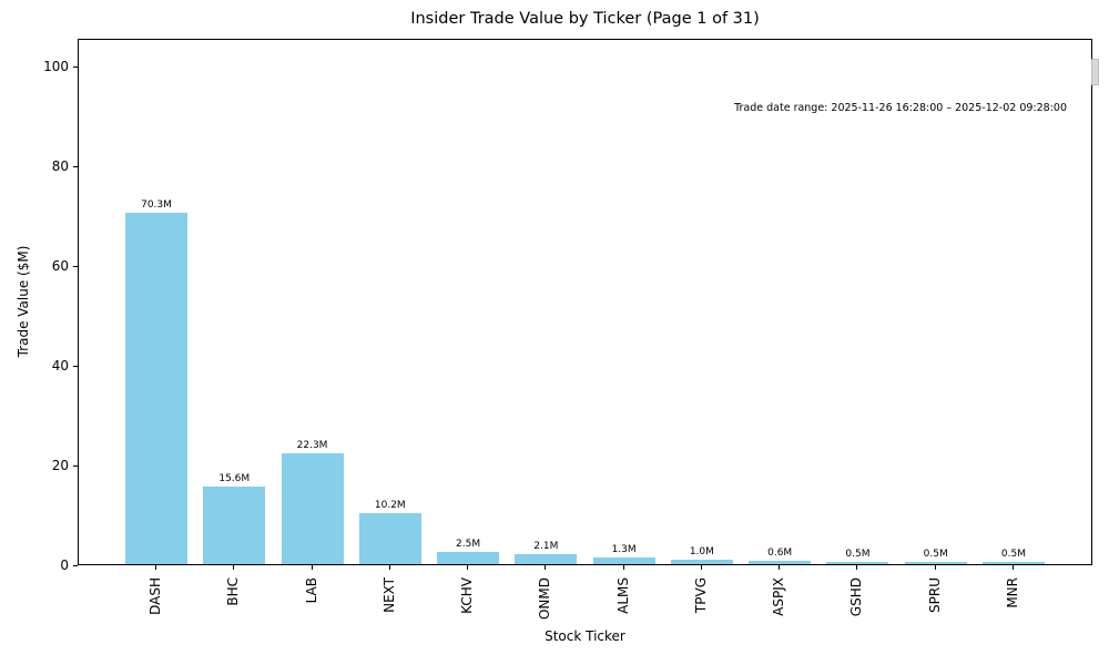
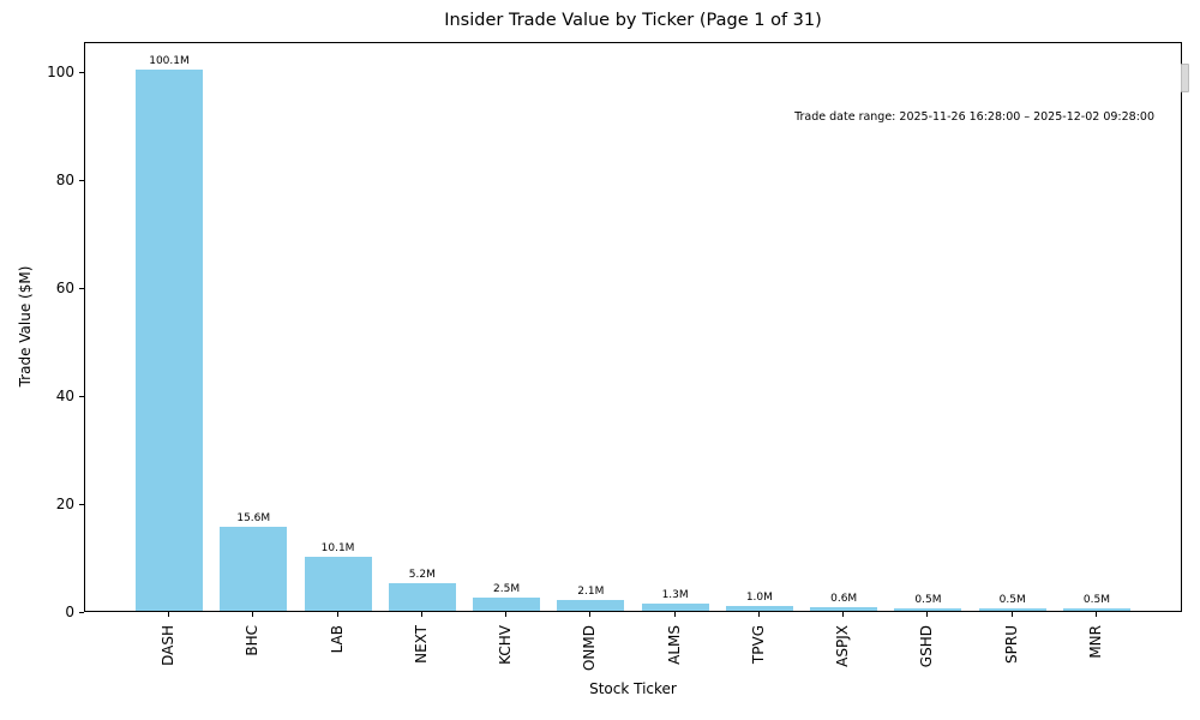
DASH: 70.3M -> 100.1M
LAB: 22.3M -> 10.1M
NEXT: 10.2M -> 5.2M
